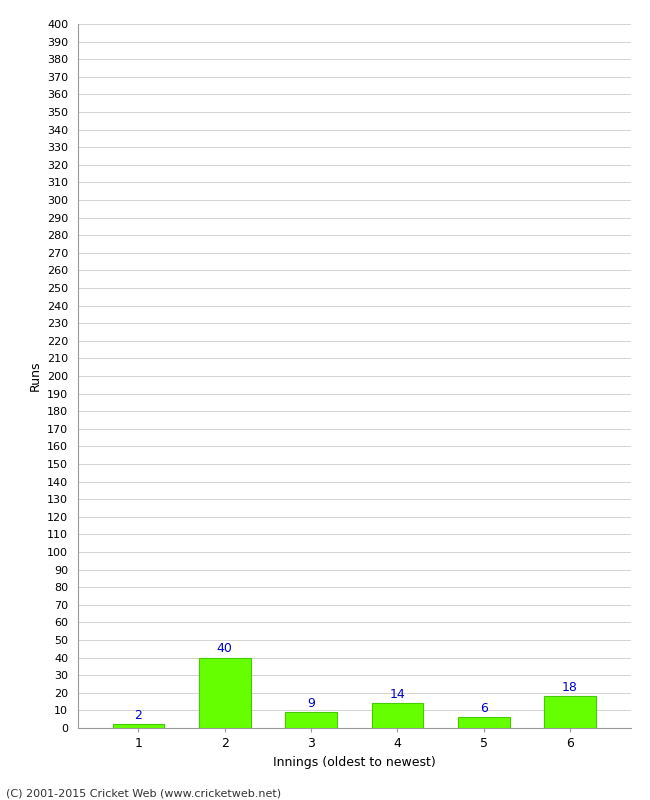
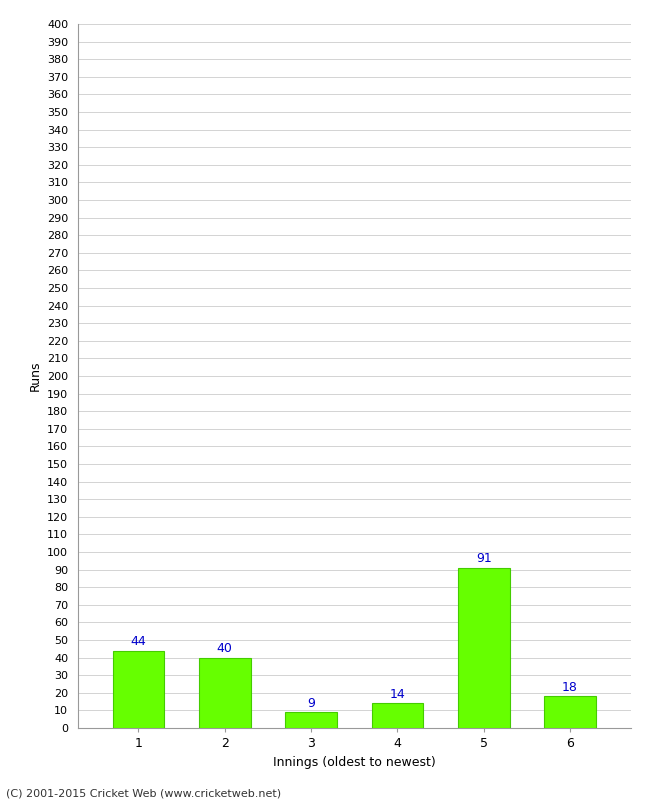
1: 2 -> 44
5: 6 -> 91
